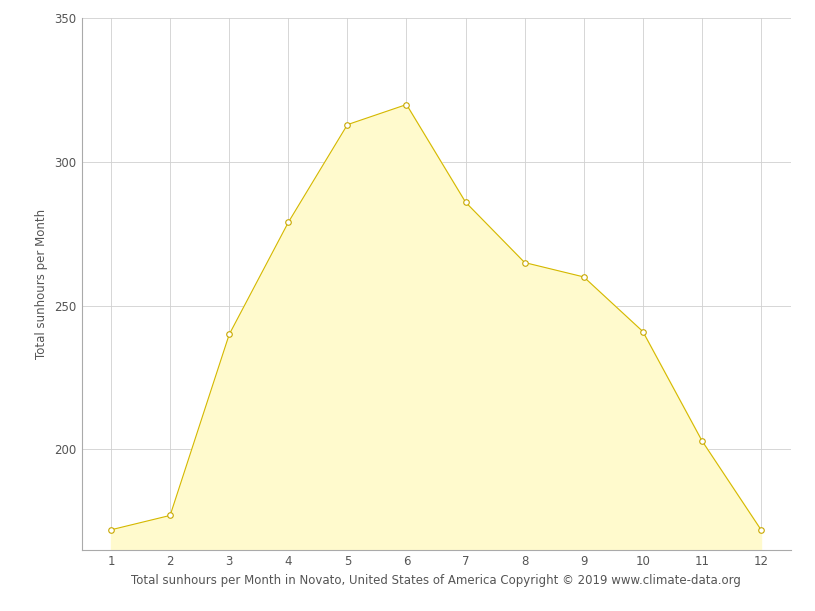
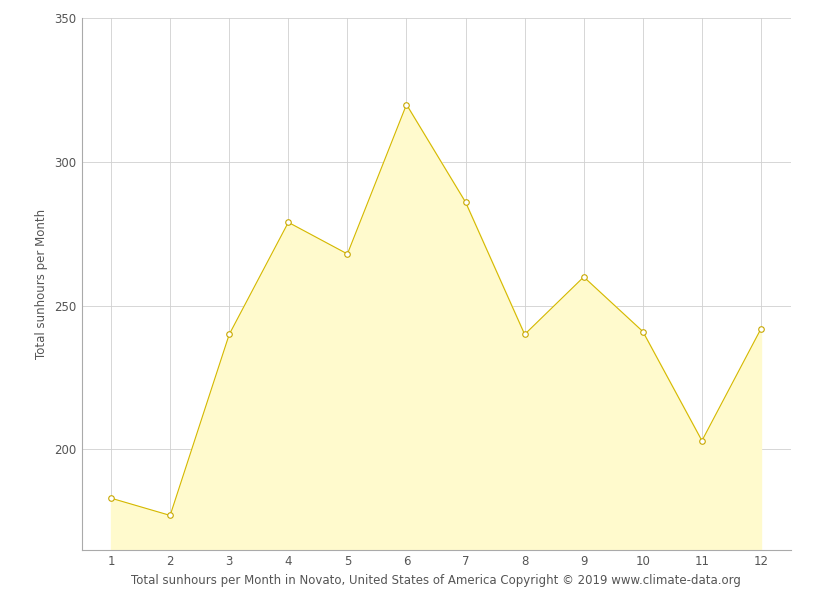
1: 172 -> 183
5: 313 -> 268
8: 265 -> 240
12: 172 -> 242
